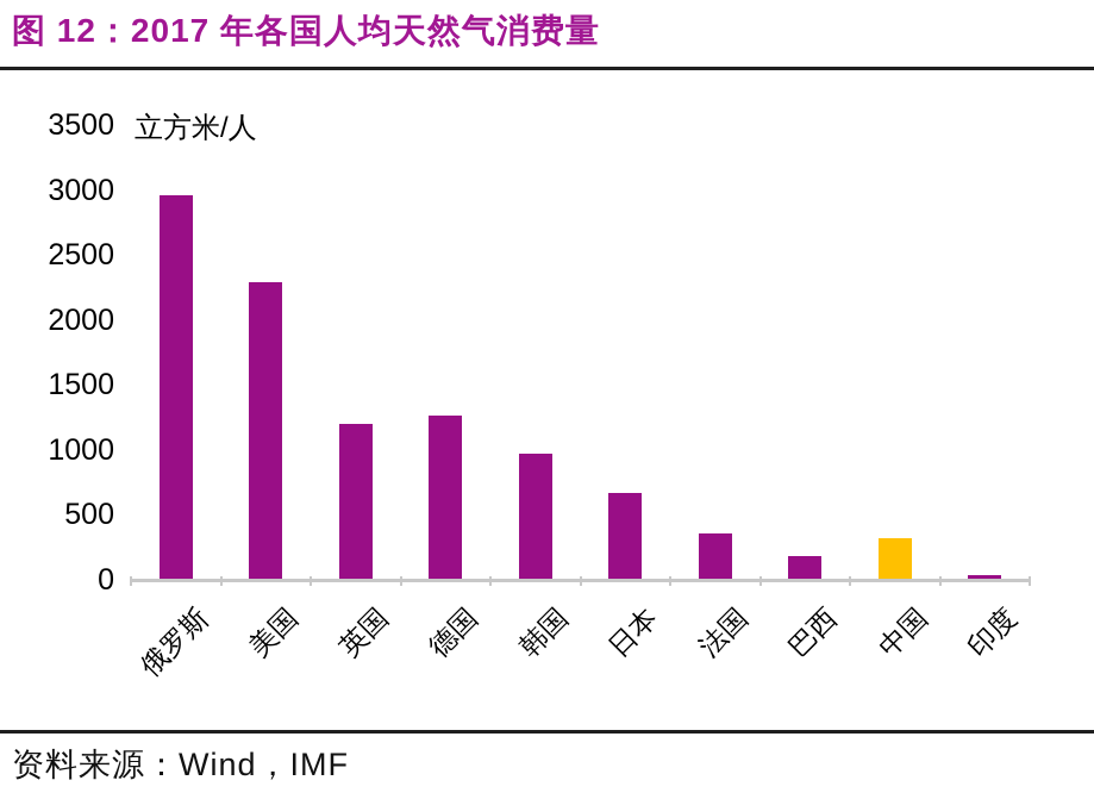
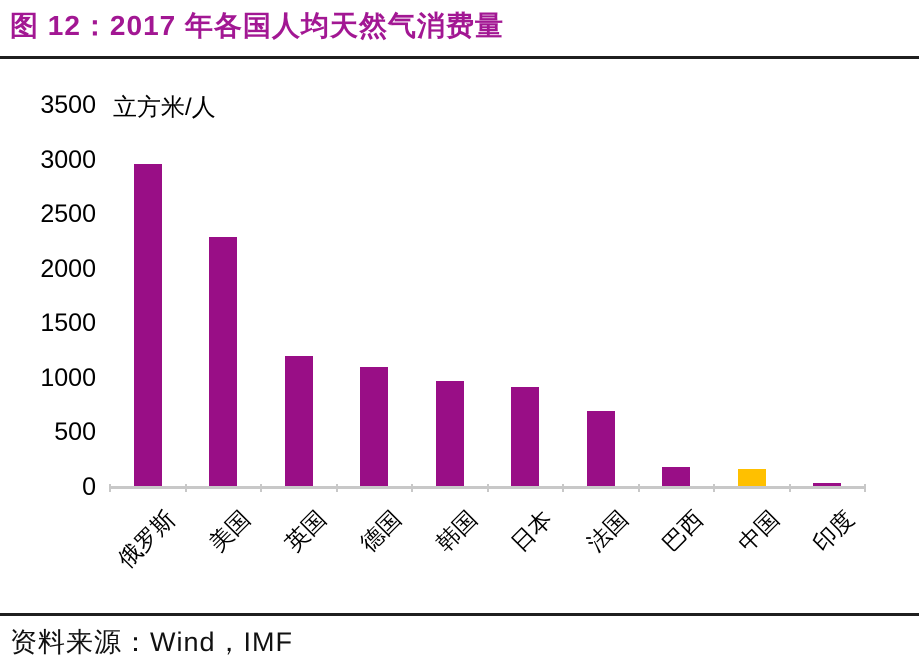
德国: 1260 -> 1100
日本: 670 -> 920
法国: 360 -> 700
中国: 320 -> 160
